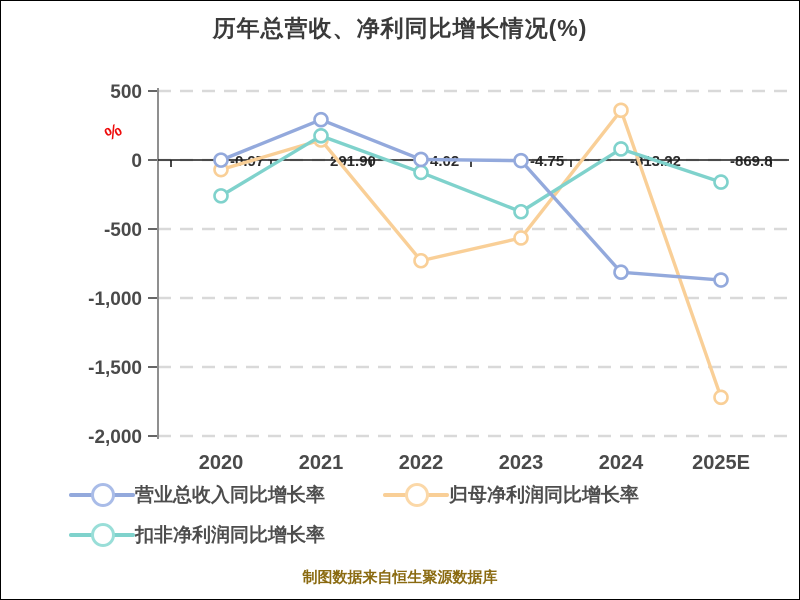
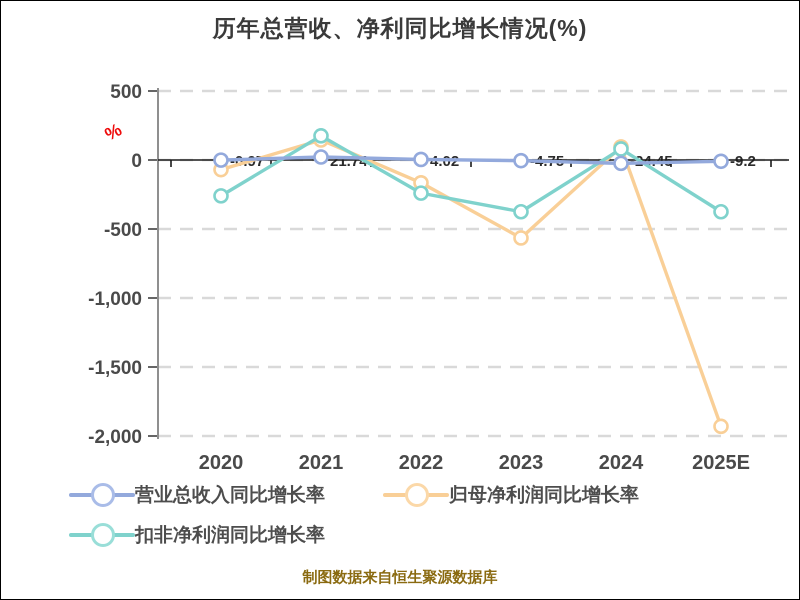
营业总收入同比增长率/2021: 291.90 -> 21.74
归母净利润同比增长率/2022: -730 -> -160
扣非净利润同比增长率/2022: -90 -> -240
营业总收入同比增长率/2024: -813.22 -> -24.45
归母净利润同比增长率/2024: 360 -> 100
营业总收入同比增长率/2025E: -869.8 -> -9.2
归母净利润同比增长率/2025E: -1720 -> -1930
扣非净利润同比增长率/2025E: -160 -> -380
